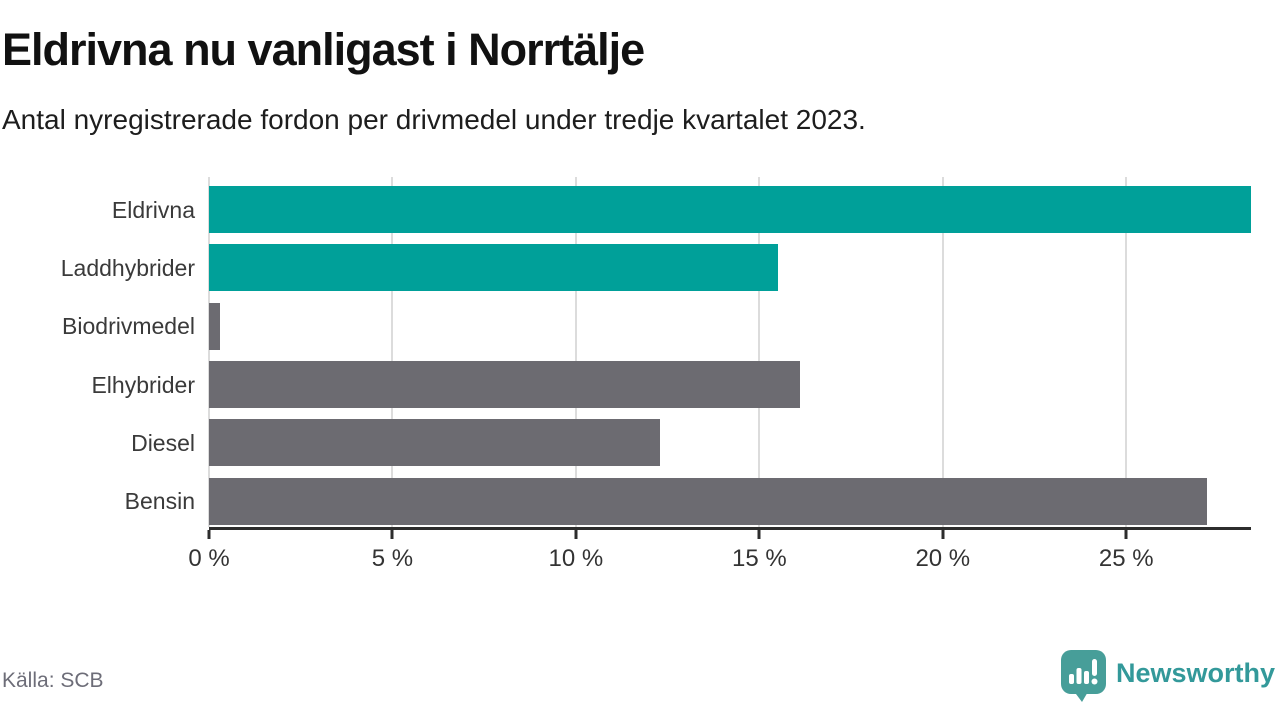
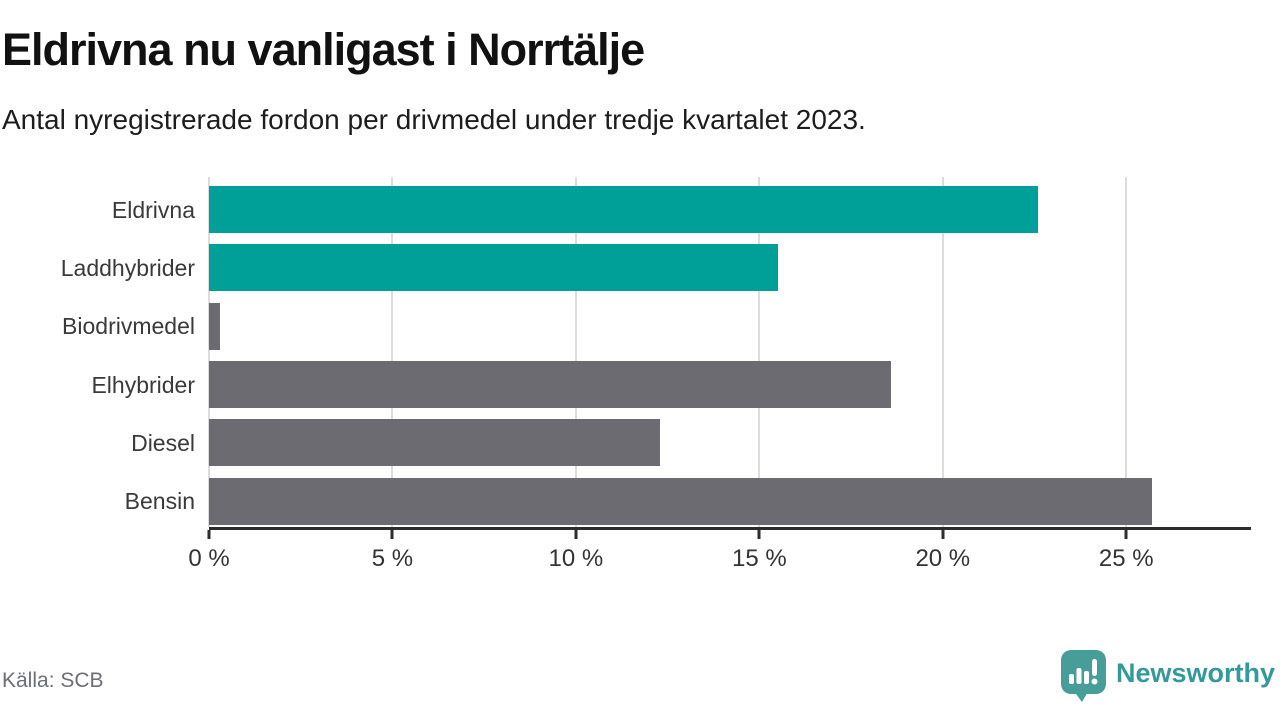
Eldrivna: 28.4% -> 22.6%
Elhybrider: 16.1% -> 18.6%
Bensin: 27.2% -> 25.7%
